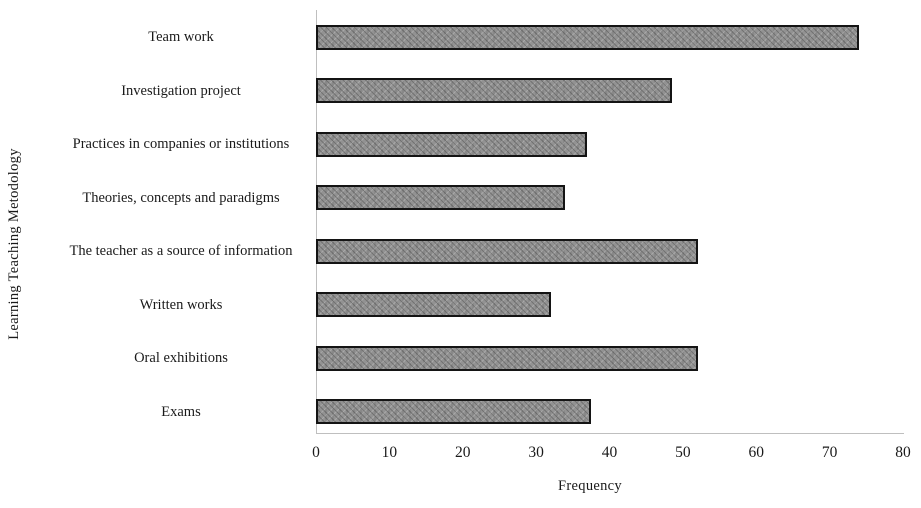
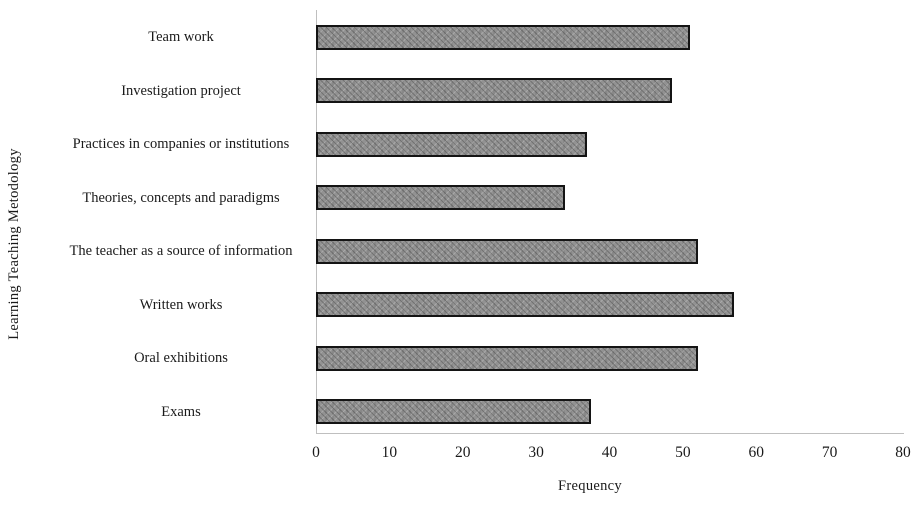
Team work: 74 -> 51
Written works: 32 -> 57
